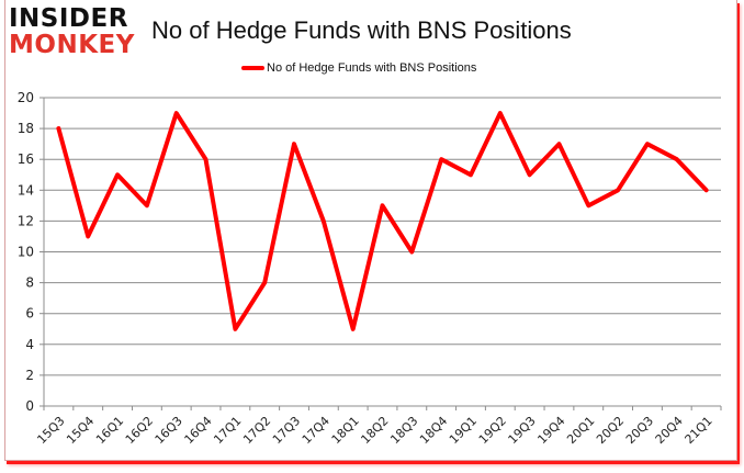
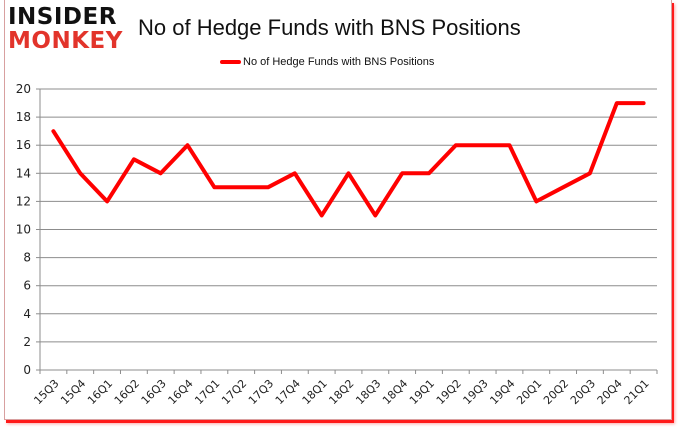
15Q3: 18 -> 17
15Q4: 11 -> 14
16Q1: 15 -> 12
16Q2: 13 -> 15
16Q3: 19 -> 14
17Q1: 5 -> 13
17Q2: 8 -> 13
17Q3: 17 -> 13
17Q4: 12 -> 14
18Q1: 5 -> 11
18Q2: 13 -> 14
18Q3: 10 -> 11
18Q4: 16 -> 14
19Q1: 15 -> 14
19Q2: 19 -> 16
19Q3: 15 -> 16
19Q4: 17 -> 16
20Q1: 13 -> 12
20Q2: 14 -> 13
20Q3: 17 -> 14
20Q4: 16 -> 19
21Q1: 14 -> 19
